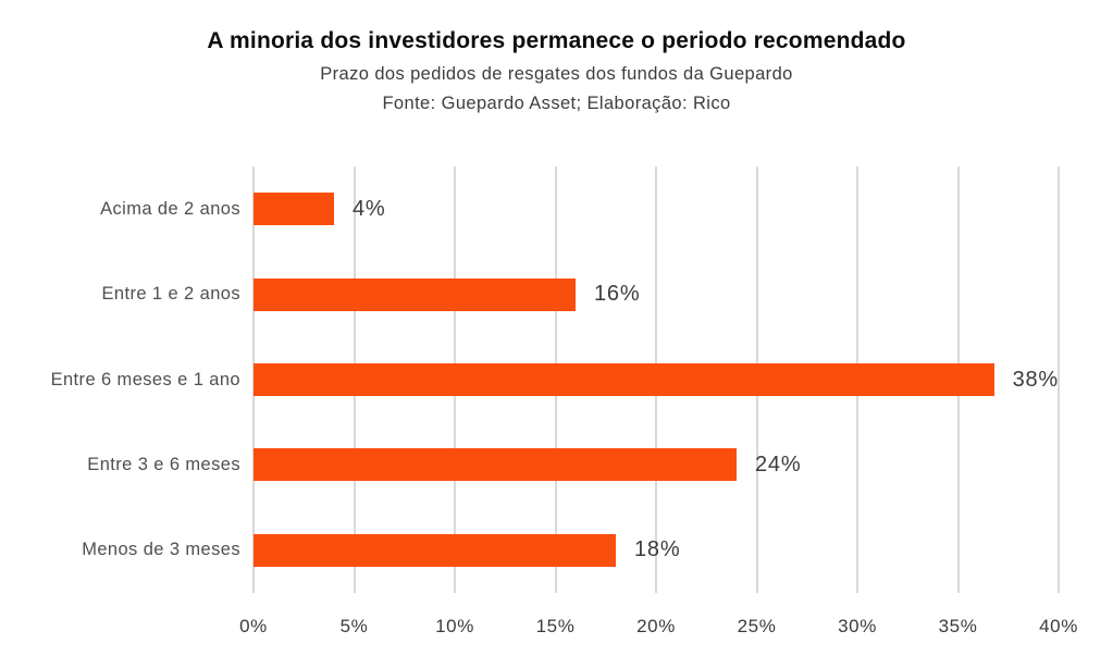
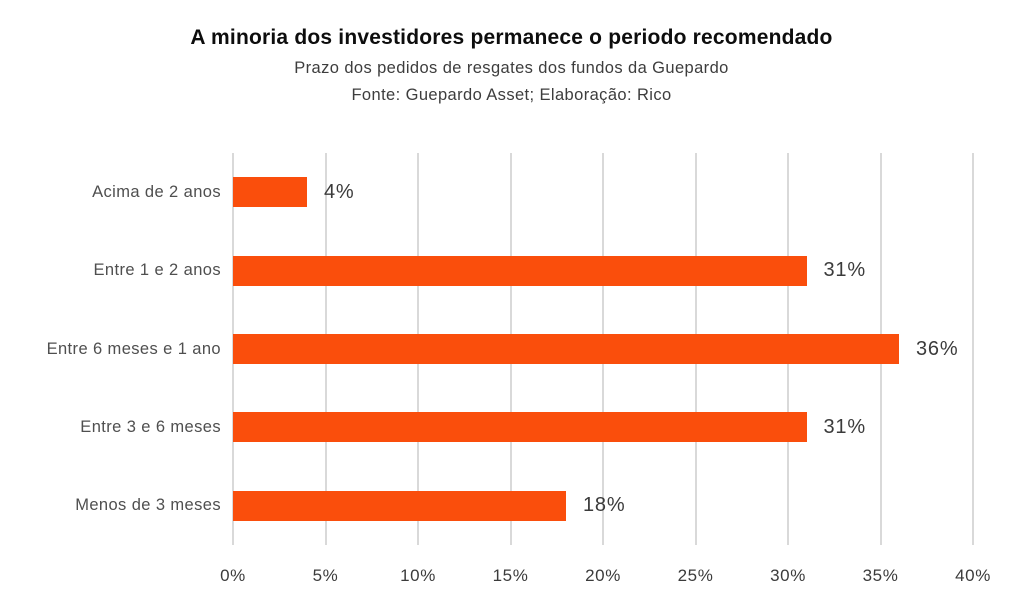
Entre 1 e 2 anos: 16% -> 31%
Entre 6 meses e 1 ano: 38% -> 36%
Entre 3 e 6 meses: 24% -> 31%
